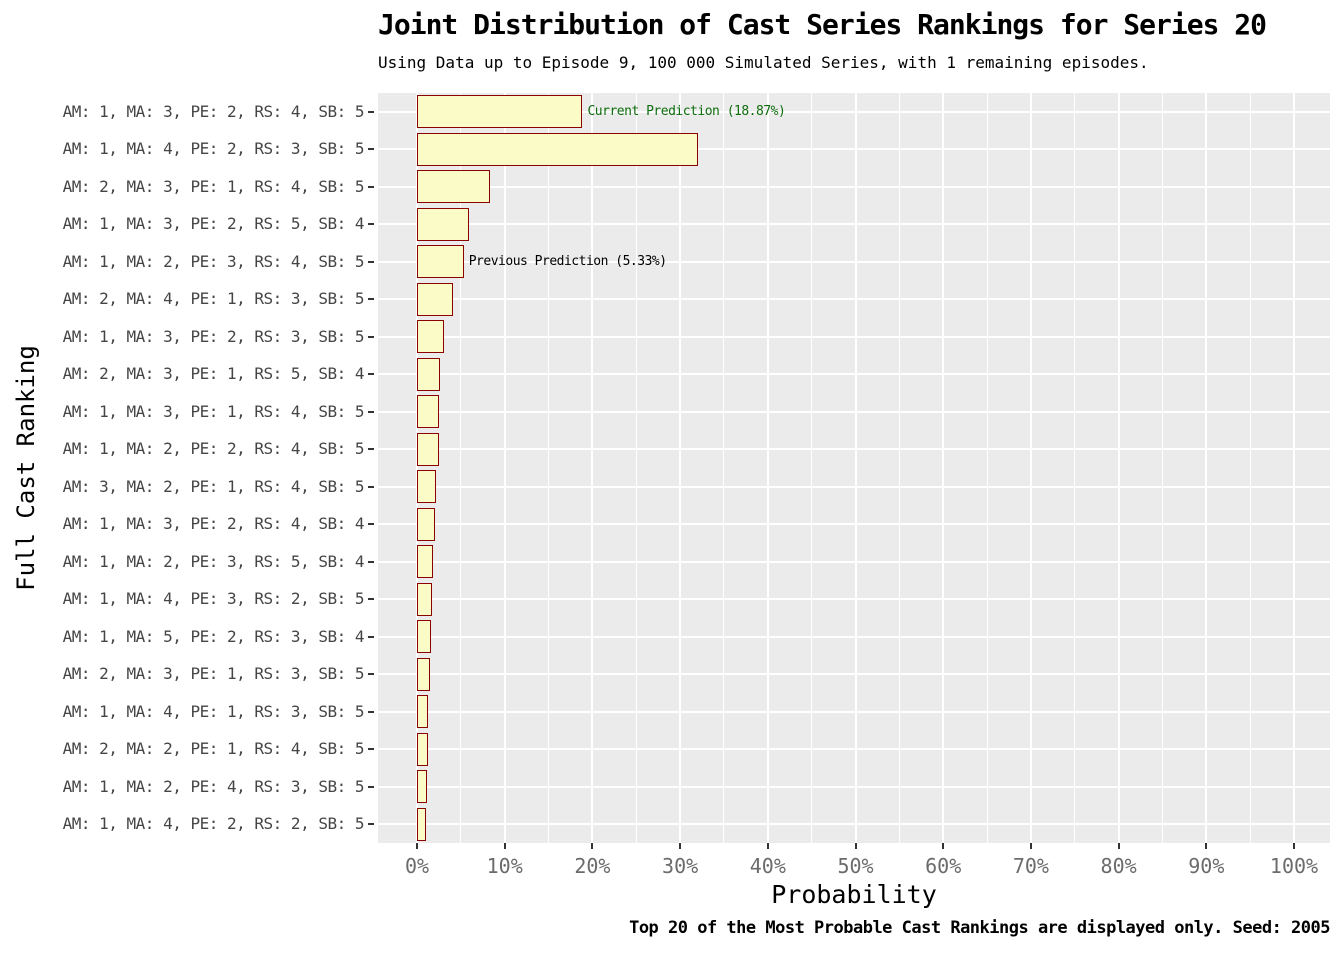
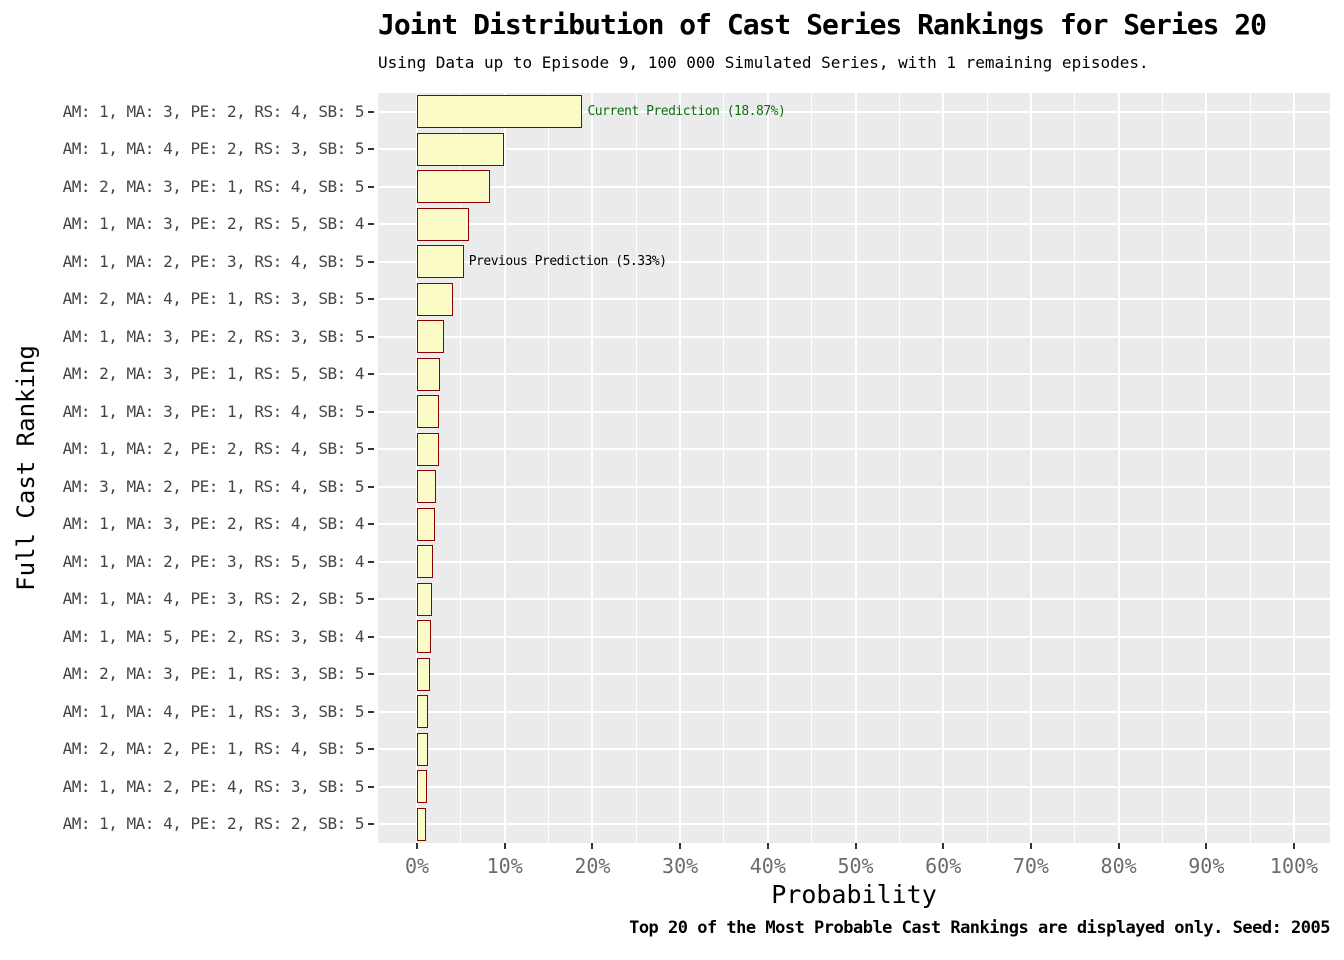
AM: 1, MA: 4, PE: 2, RS: 3, SB: 5: 32% -> 10%
